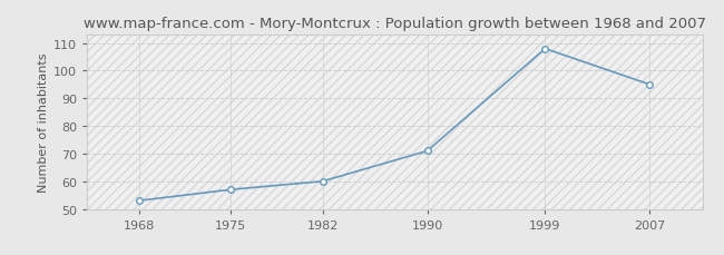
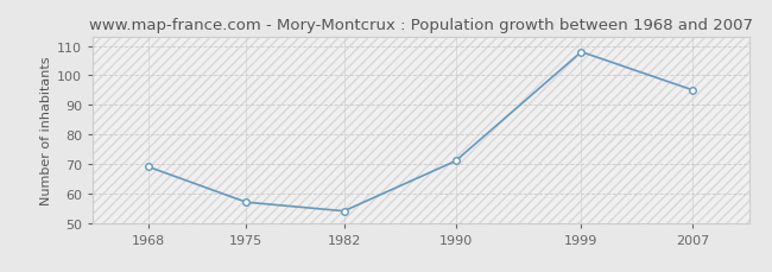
1968: 53 -> 69
1982: 60 -> 54
